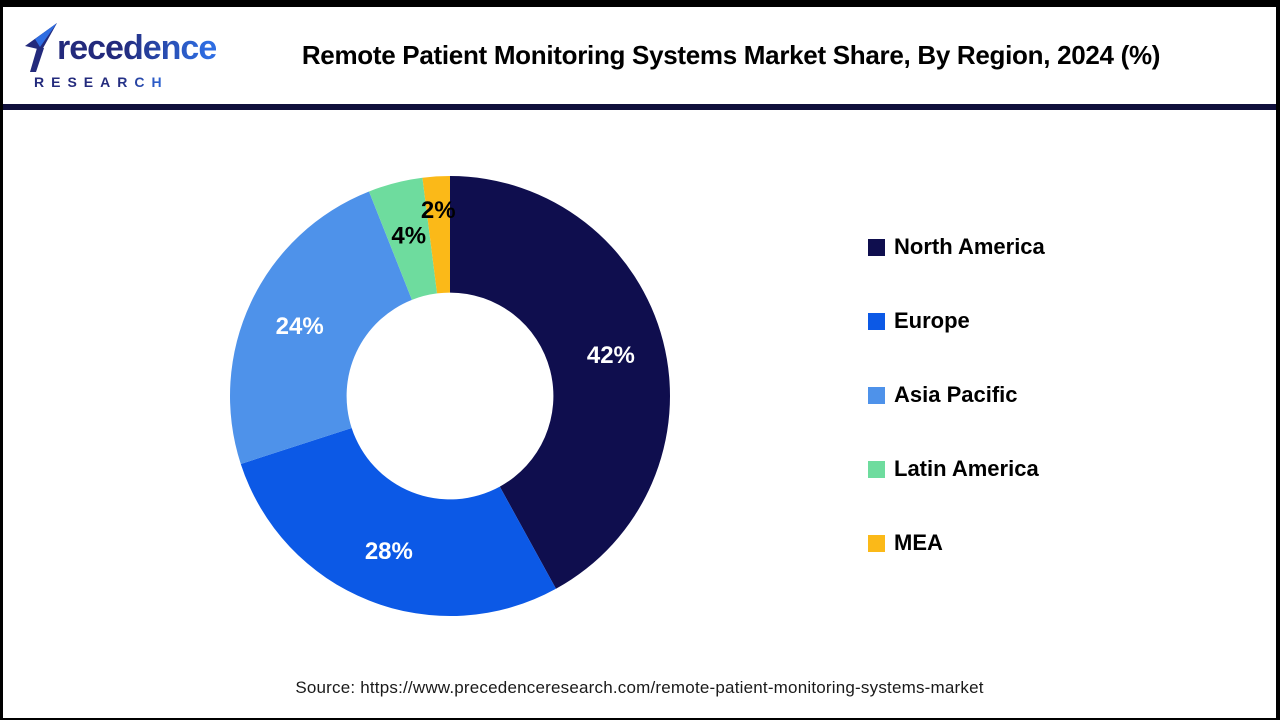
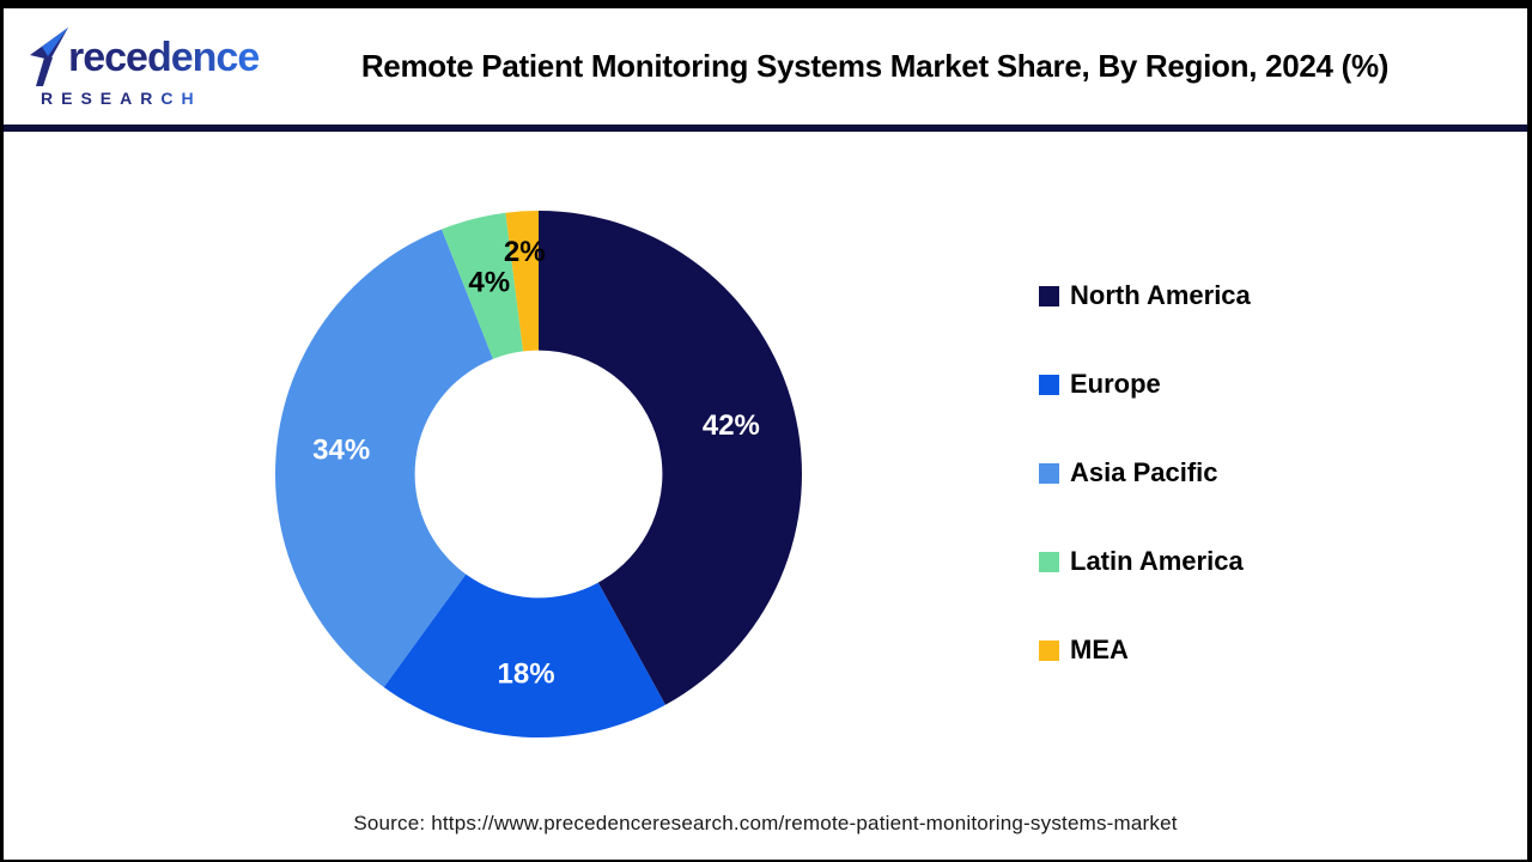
Europe: 28% -> 18%
Asia Pacific: 24% -> 34%
